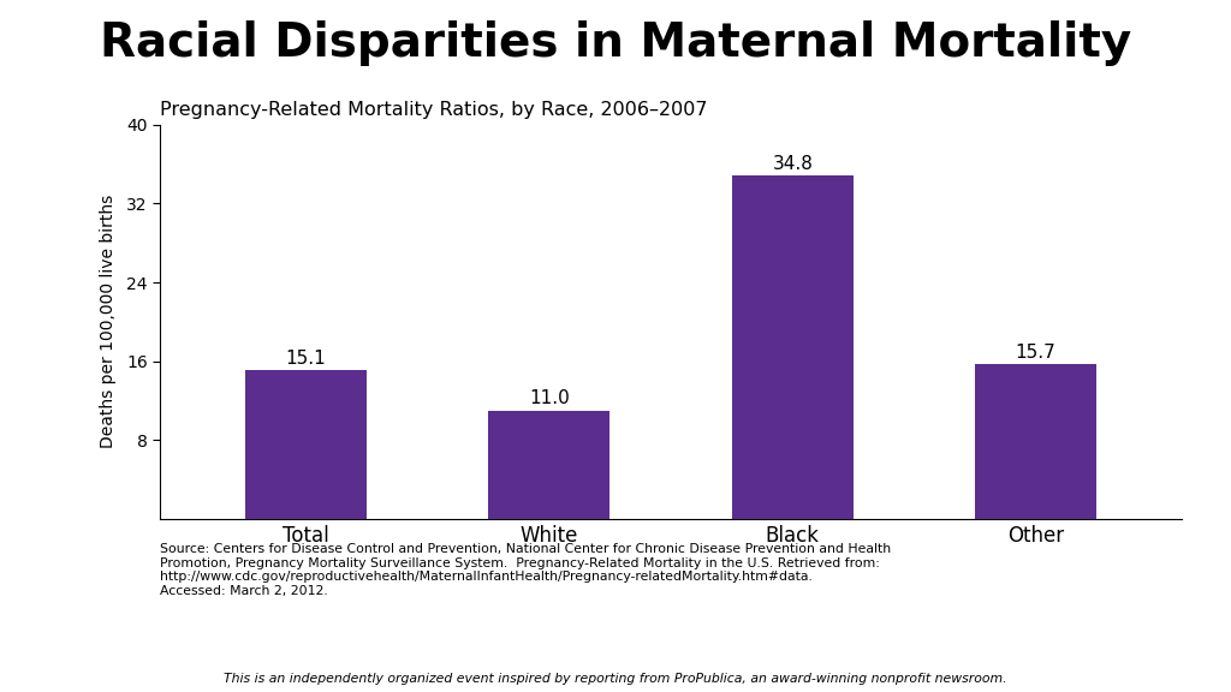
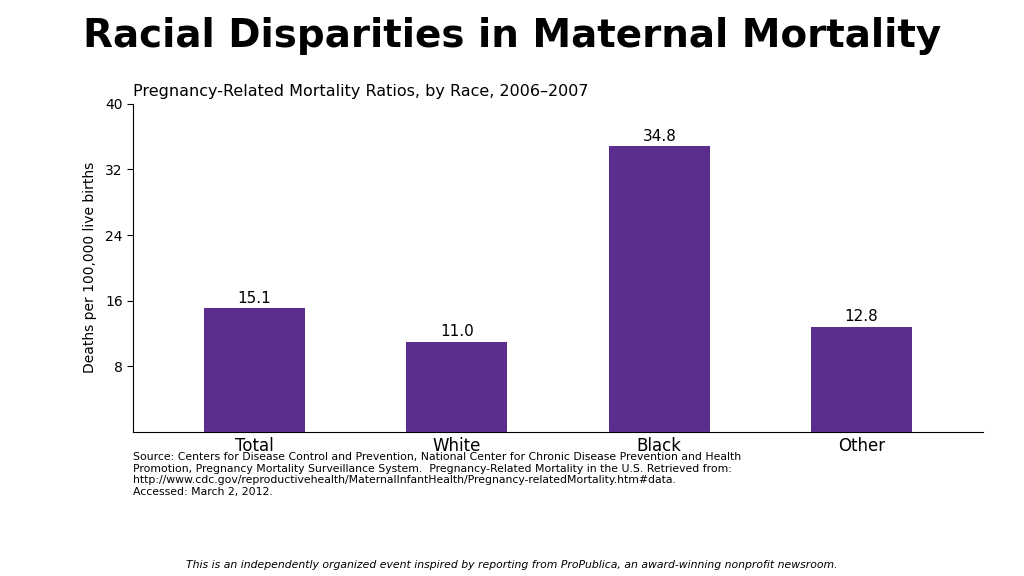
Other: 15.7 -> 12.8
